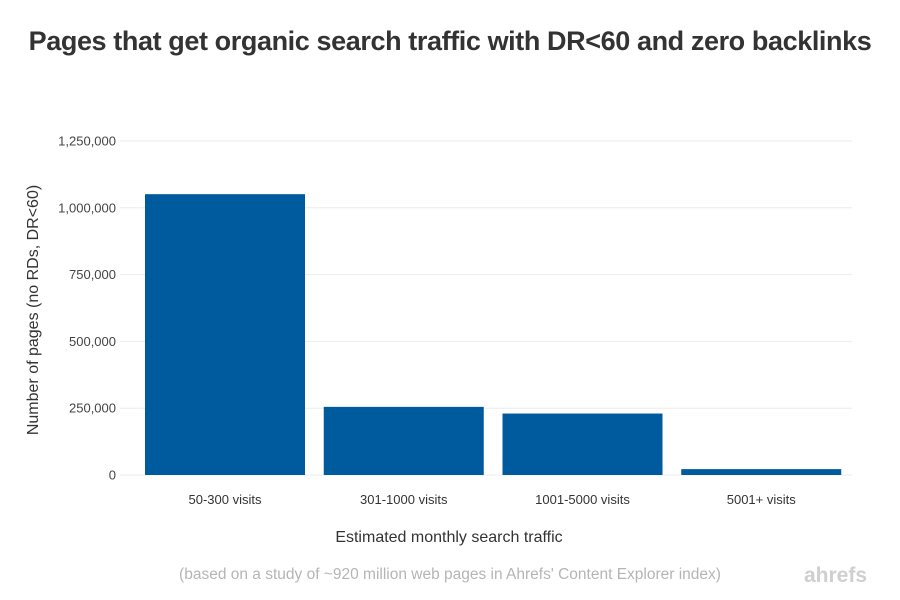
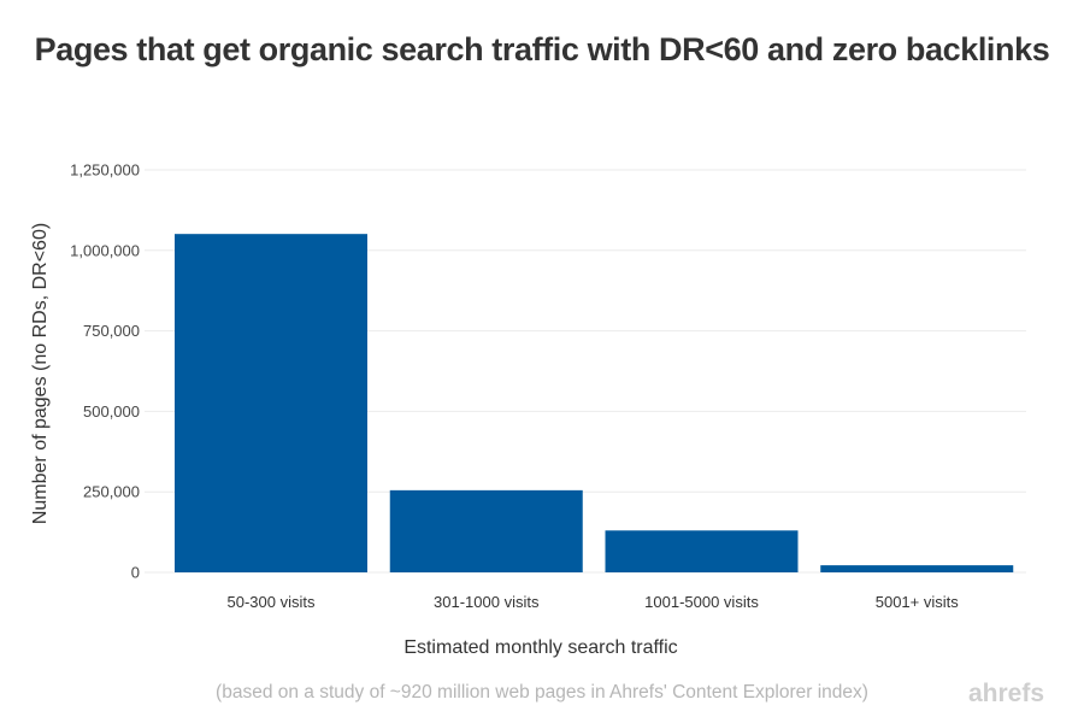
1001-5000 visits: 230000 -> 130000
